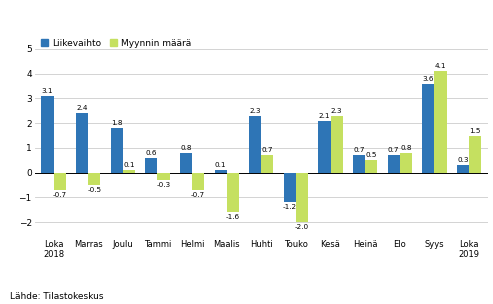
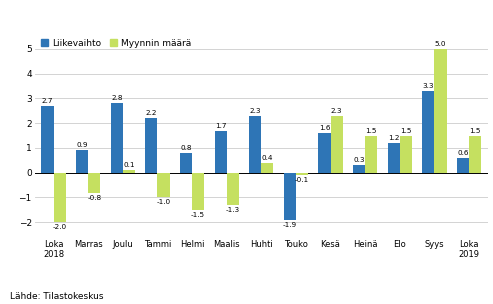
Liikevaihto/Loka 2018: 3.1 -> 2.7
Myynnin määrä/Loka 2018: -0.7 -> -2.0
Liikevaihto/Marras: 2.4 -> 0.9
Myynnin määrä/Marras: -0.5 -> -0.8
Liikevaihto/Joulu: 1.8 -> 2.8
Liikevaihto/Tammi: 0.6 -> 2.2
Myynnin määrä/Tammi: -0.3 -> -1.0
Myynnin määrä/Helmi: -0.7 -> -1.5
Liikevaihto/Maalis: 0.1 -> 1.7
Myynnin määrä/Maalis: -1.6 -> -1.3
Myynnin määrä/Huhti: 0.7 -> 0.4
Liikevaihto/Touko: -1.2 -> -1.9
Myynnin määrä/Touko: -2.0 -> -0.1
Liikevaihto/Kesä: 2.1 -> 1.6
Liikevaihto/Heinä: 0.7 -> 0.3
Myynnin määrä/Heinä: 0.5 -> 1.5
Liikevaihto/Elo: 0.7 -> 1.2
Myynnin määrä/Elo: 0.8 -> 1.5
Liikevaihto/Syys: 3.6 -> 3.3
Myynnin määrä/Syys: 4.1 -> 5.0
Liikevaihto/Loka 2019: 0.3 -> 0.6
